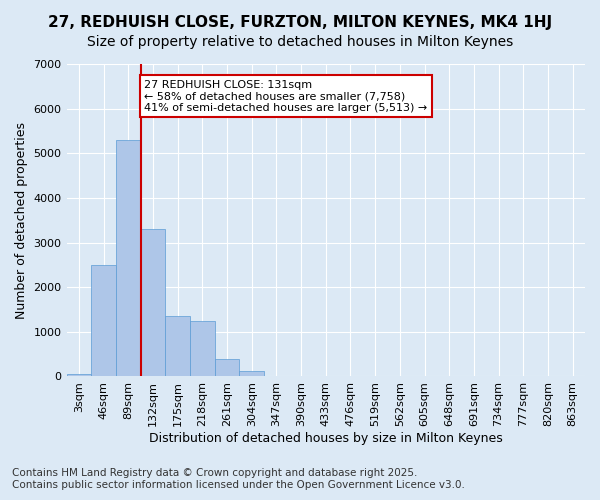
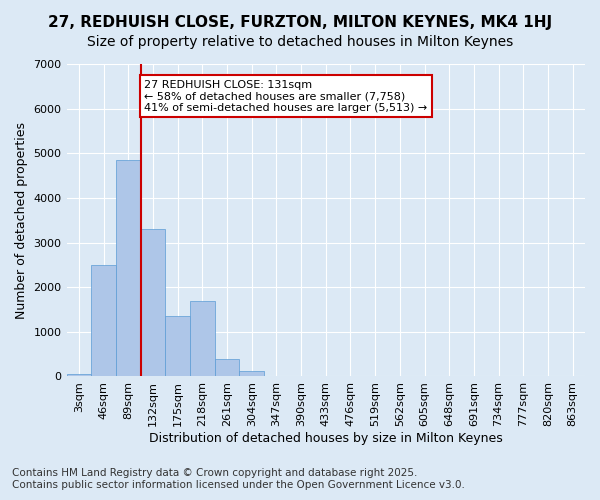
89sqm: 5300 -> 4850
218sqm: 1250 -> 1700
